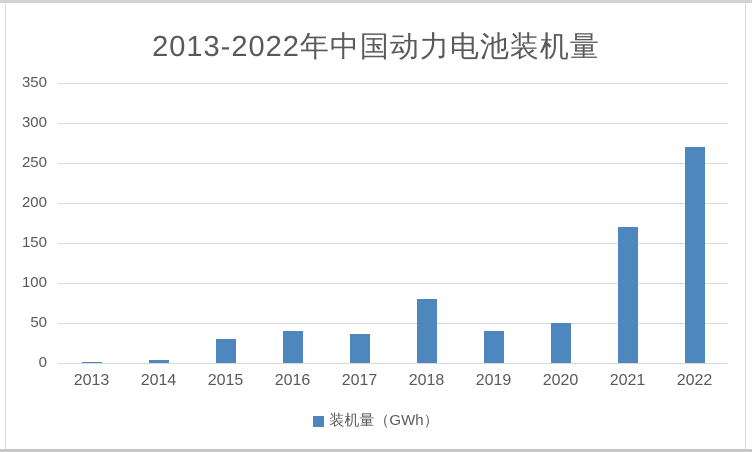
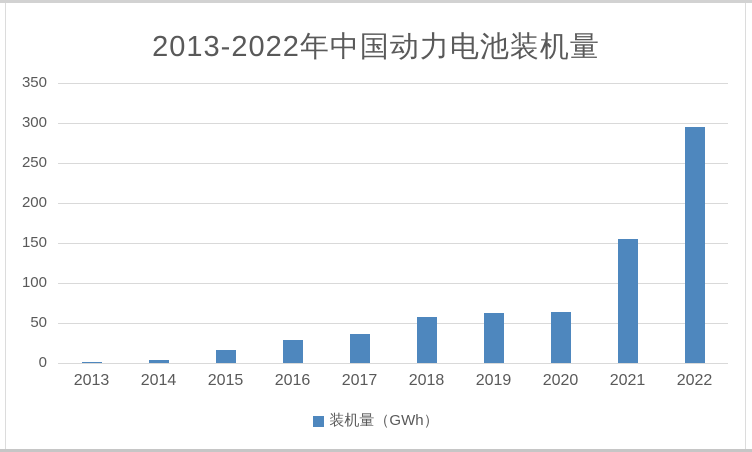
2015: 30 -> 20
2016: 40 -> 30
2018: 80 -> 60
2019: 40 -> 60
2020: 50 -> 60
2021: 170 -> 150
2022: 270 -> 290
